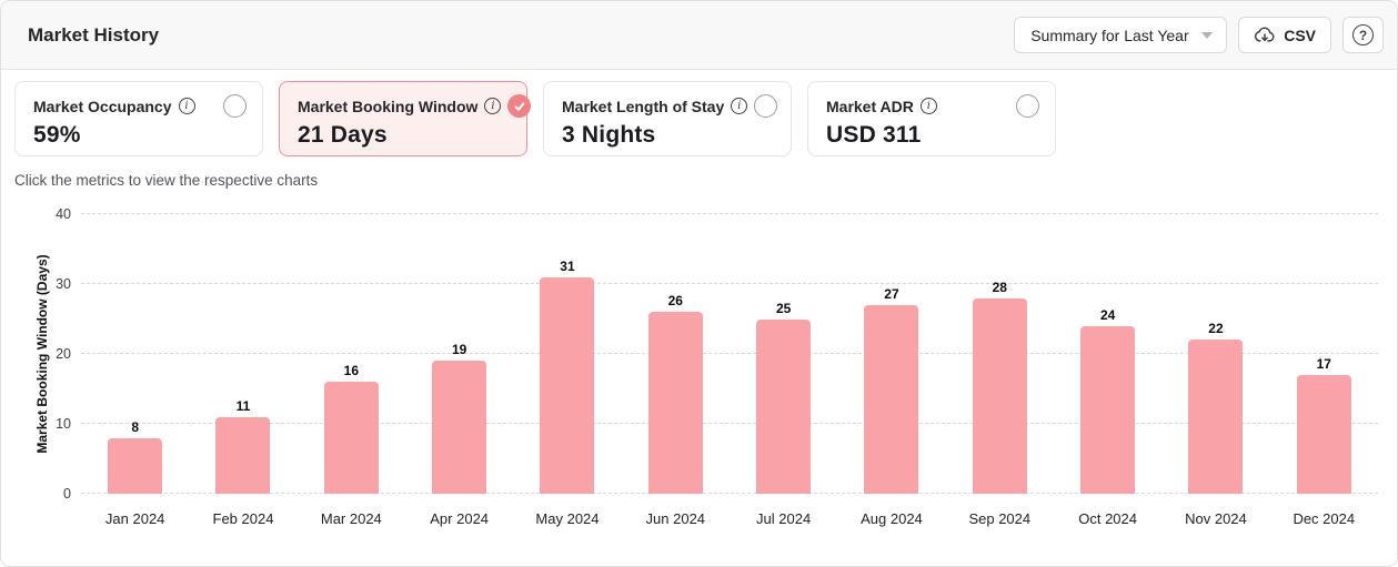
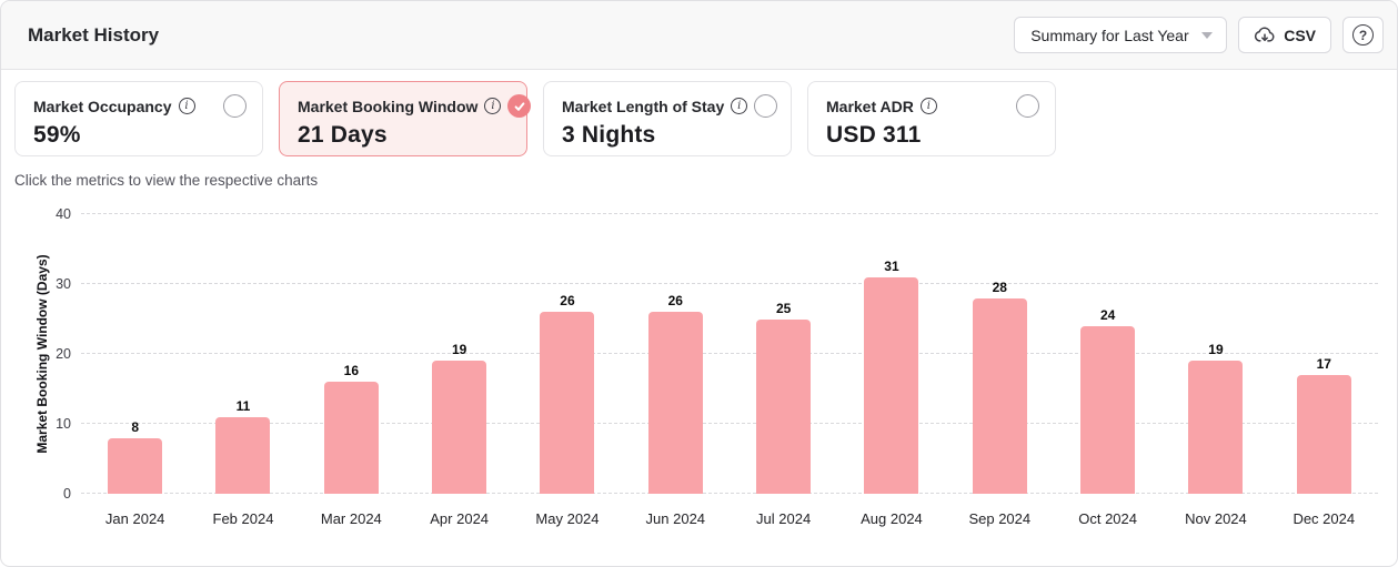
May 2024: 31 -> 26
Aug 2024: 27 -> 31
Nov 2024: 22 -> 19
